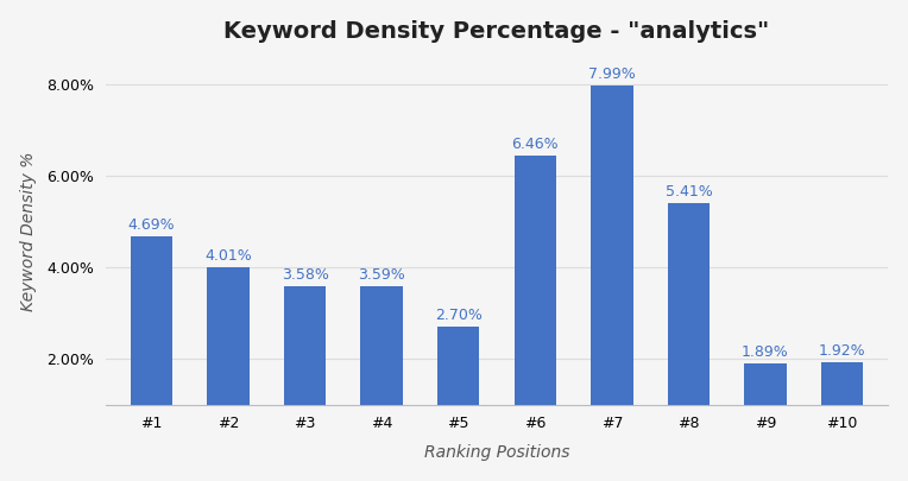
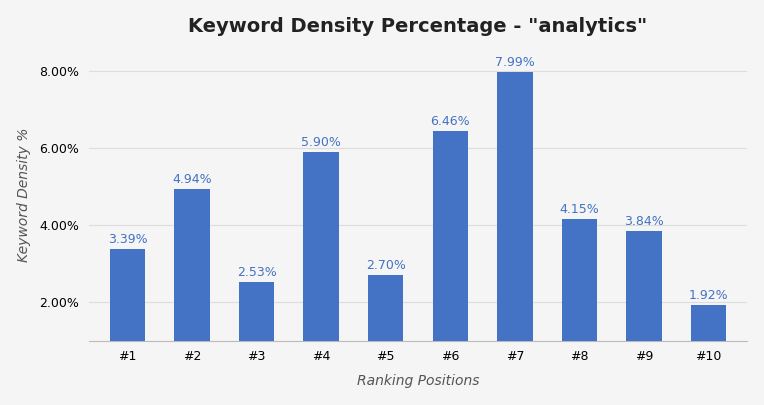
#1: 4.69% -> 3.39%
#2: 4.01% -> 4.94%
#3: 3.58% -> 2.53%
#4: 3.59% -> 5.90%
#8: 5.41% -> 4.15%
#9: 1.89% -> 3.84%
